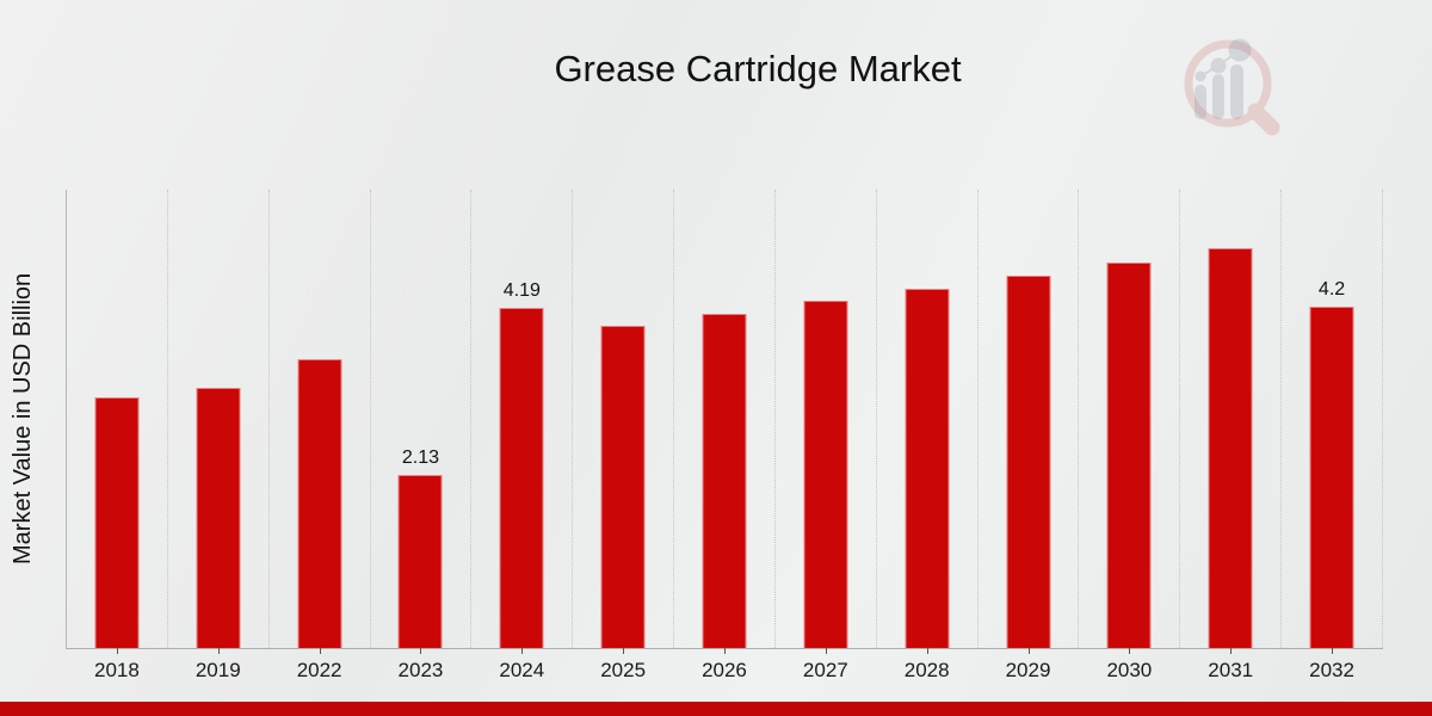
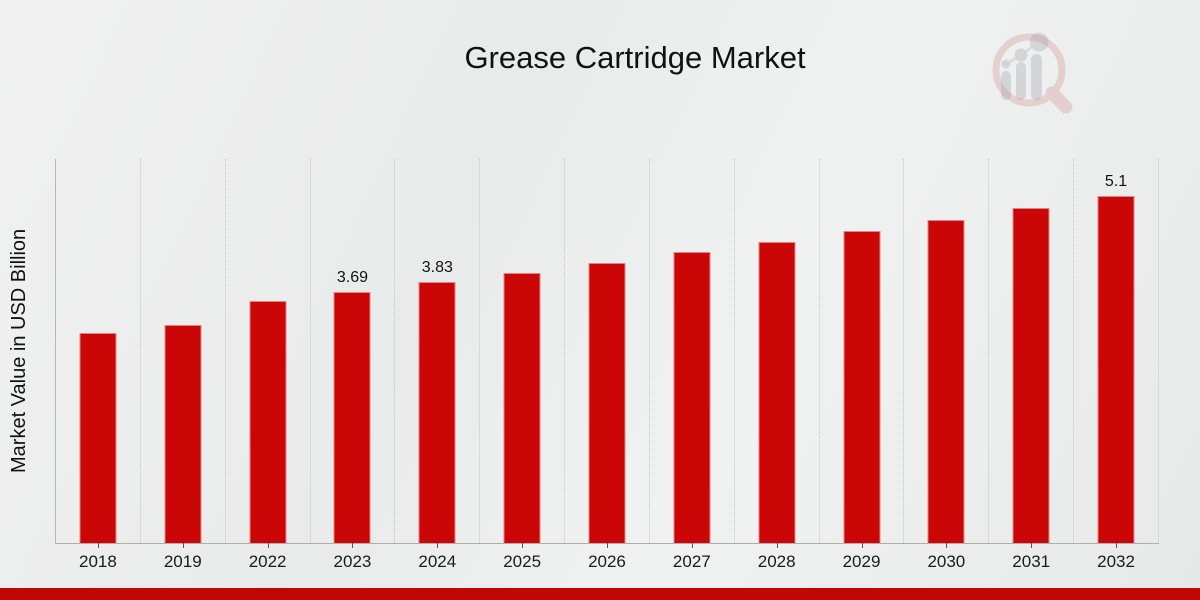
2023: 2.13 -> 3.69
2024: 4.19 -> 3.83
2032: 4.2 -> 5.1
